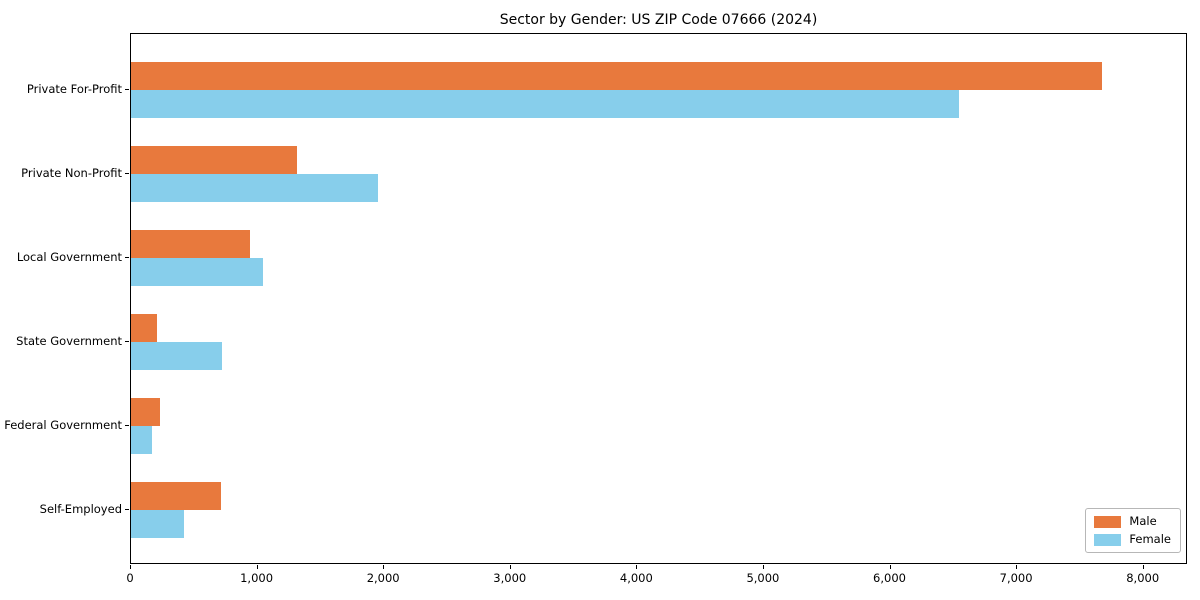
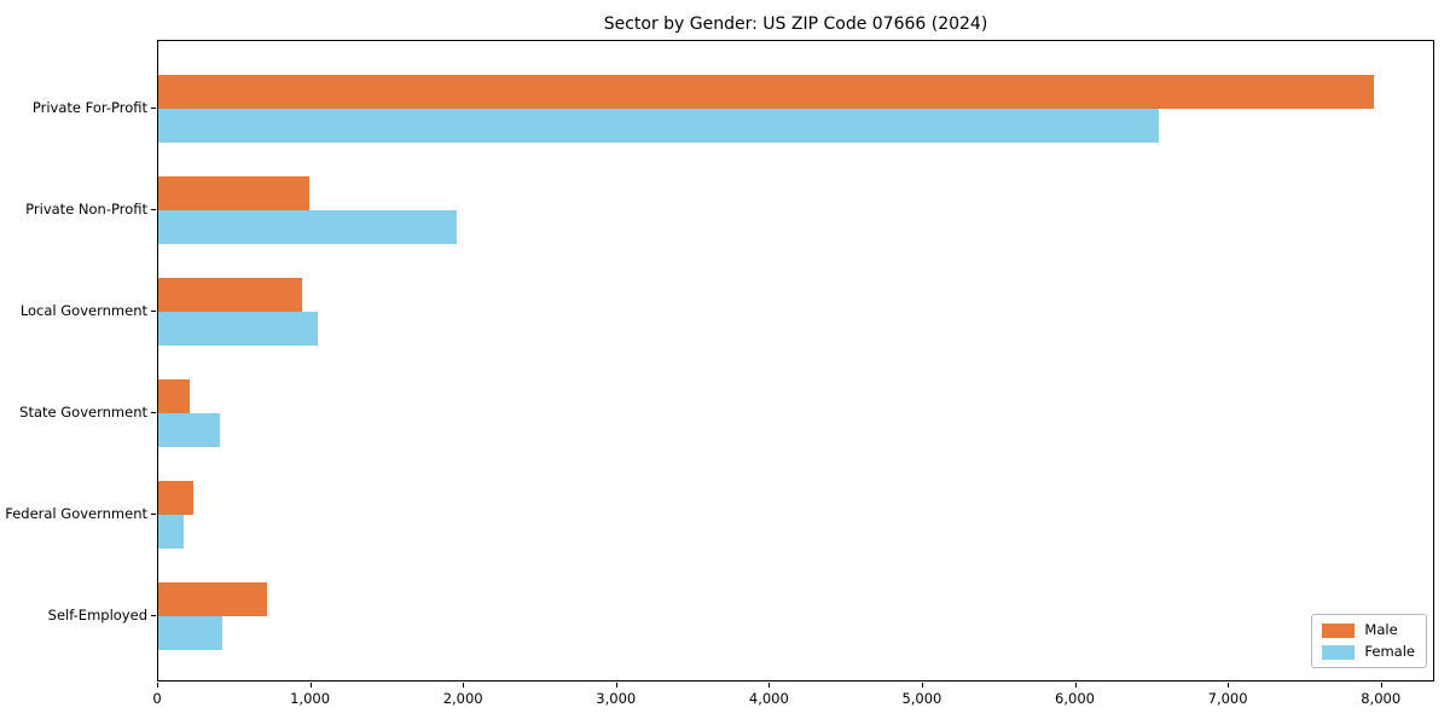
Male/Private For-Profit: 7670 -> 7950
Male/Private Non-Profit: 1310 -> 980
Female/State Government: 720 -> 400
